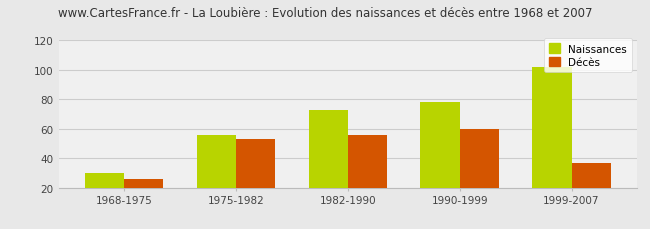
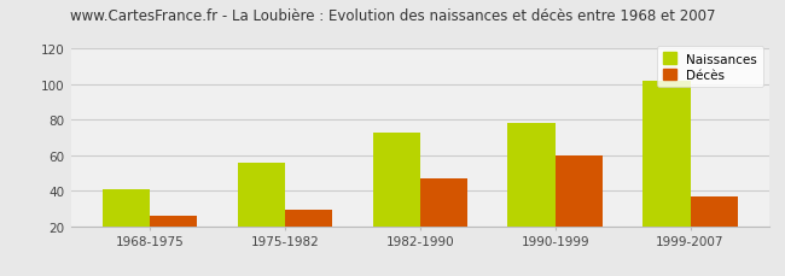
Naissances/1968-1975: 30 -> 41
Décès/1975-1982: 53 -> 29
Décès/1982-1990: 56 -> 47
